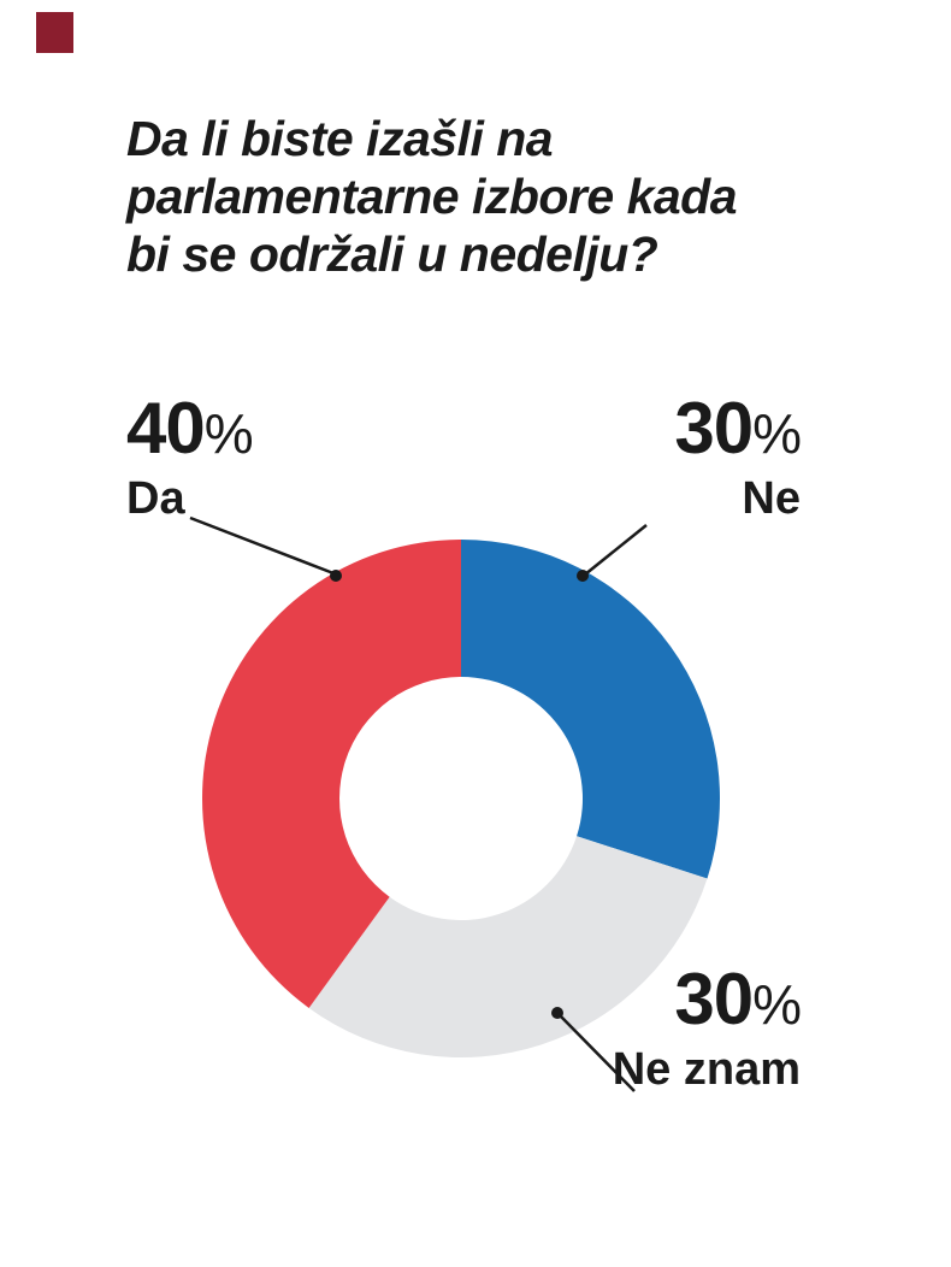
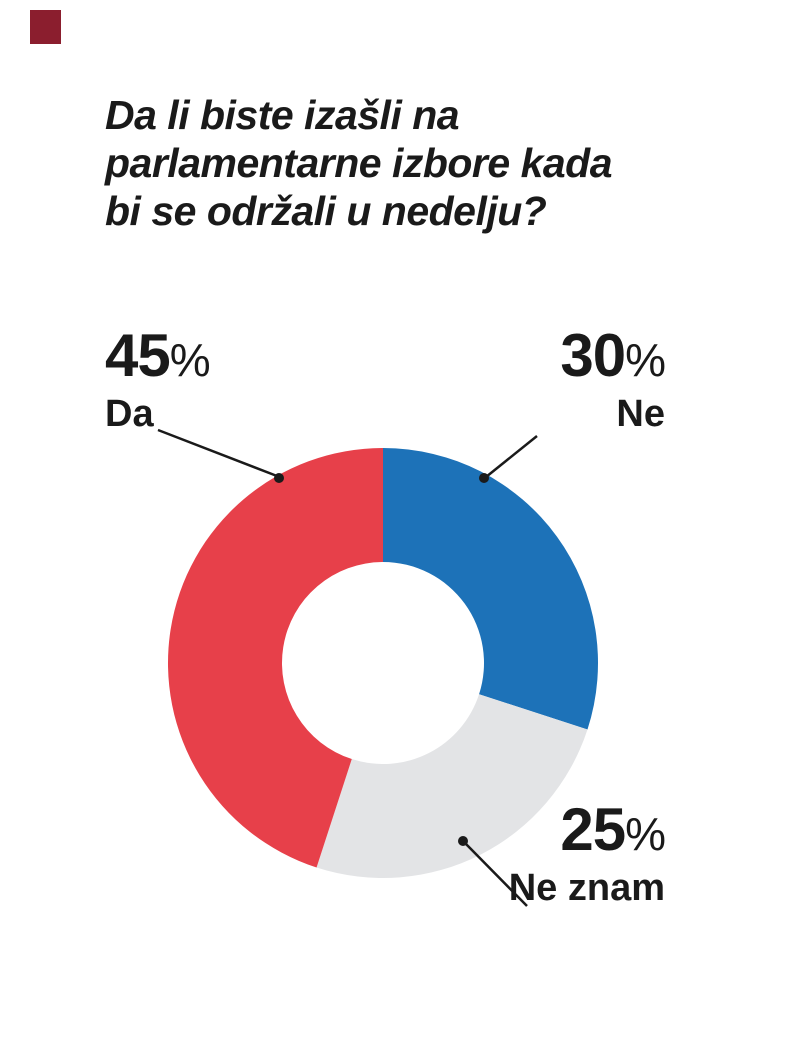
Ne znam: 30 -> 25
Da: 40 -> 45
